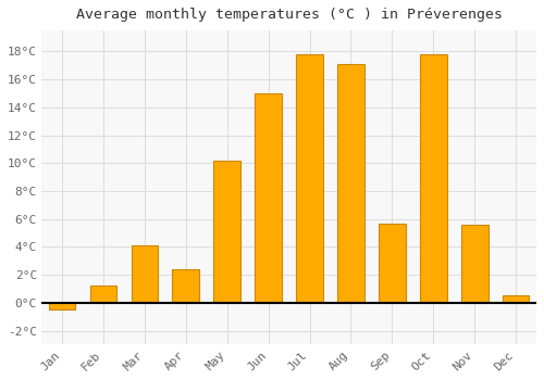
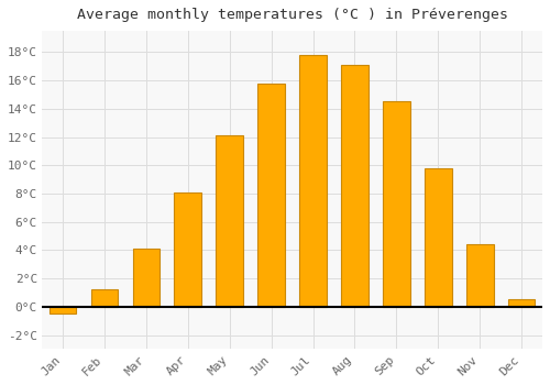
Apr: 2.4°C -> 8.1°C
May: 10.2°C -> 12.1°C
Jun: 15.0°C -> 15.8°C
Sep: 5.7°C -> 14.5°C
Oct: 17.8°C -> 9.8°C
Nov: 5.6°C -> 4.4°C
